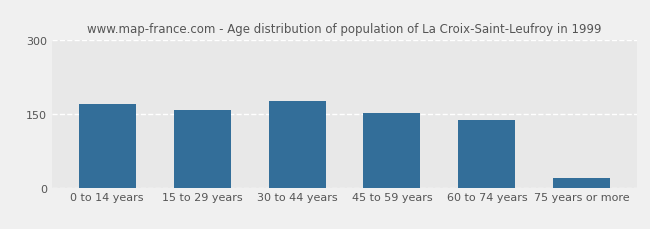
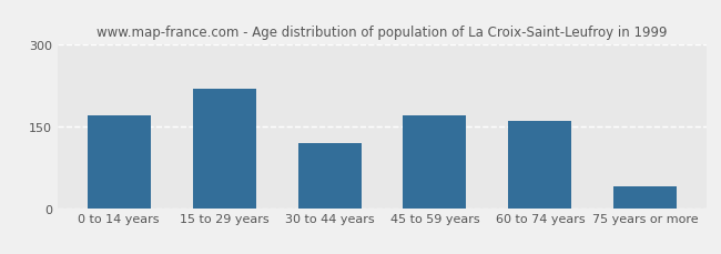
15 to 29 years: 158 -> 220
30 to 44 years: 176 -> 120
45 to 59 years: 152 -> 170
60 to 74 years: 138 -> 160
75 years or more: 20 -> 40
